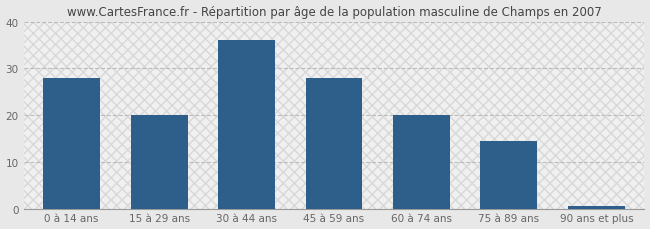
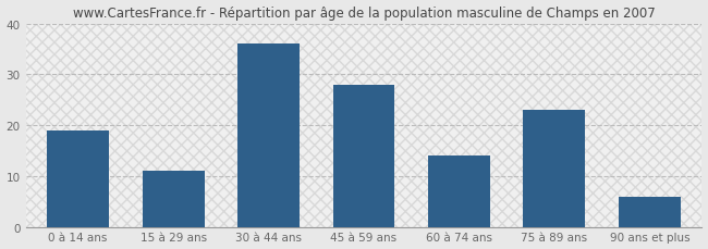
0 à 14 ans: 28.0 -> 19.0
15 à 29 ans: 20.0 -> 11.0
60 à 74 ans: 20.0 -> 14.0
75 à 89 ans: 14.5 -> 23.0
90 ans et plus: 0.5 -> 6.0
